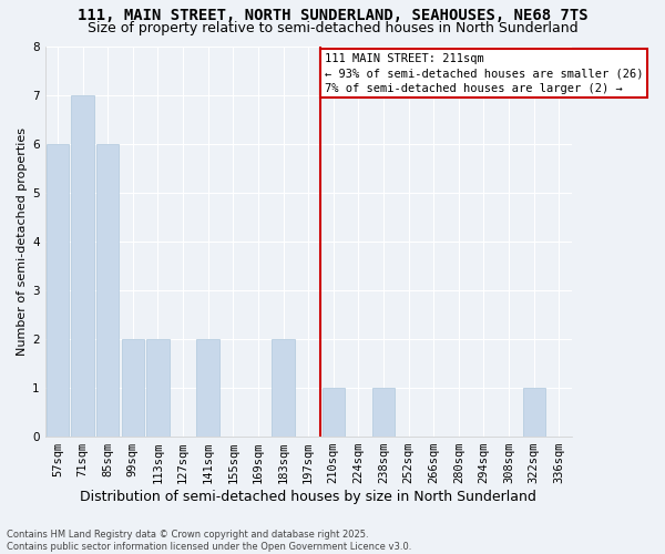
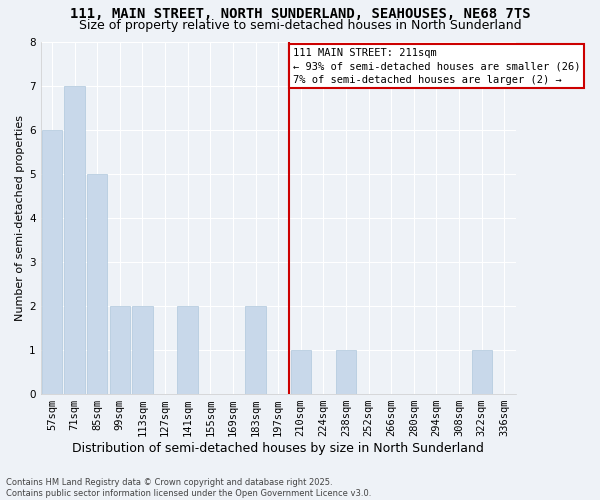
85sqm: 6 -> 5
